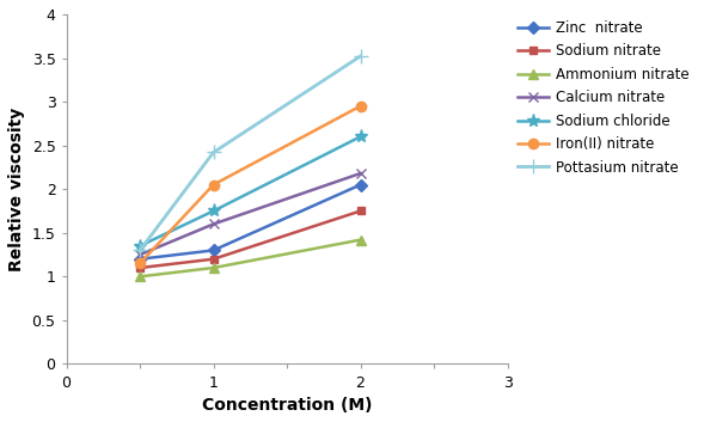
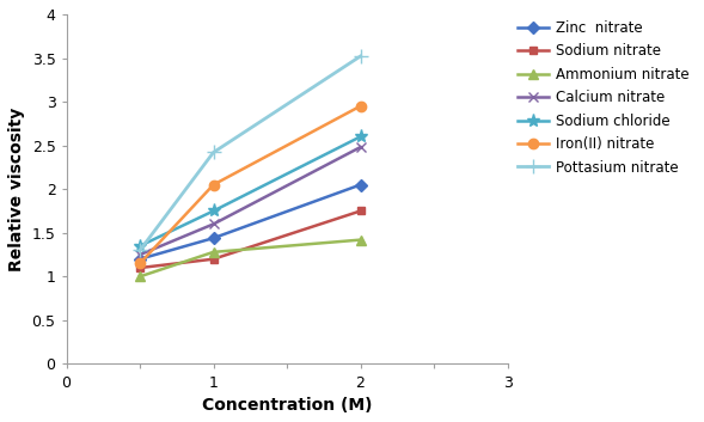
Zinc nitrate/1: 1.30 -> 1.44
Ammonium nitrate/1: 1.10 -> 1.28
Calcium nitrate/2: 2.18 -> 2.48
